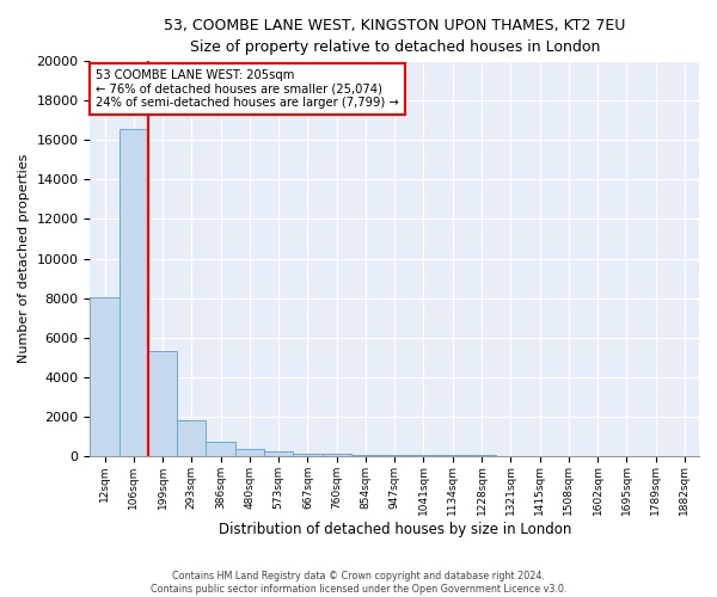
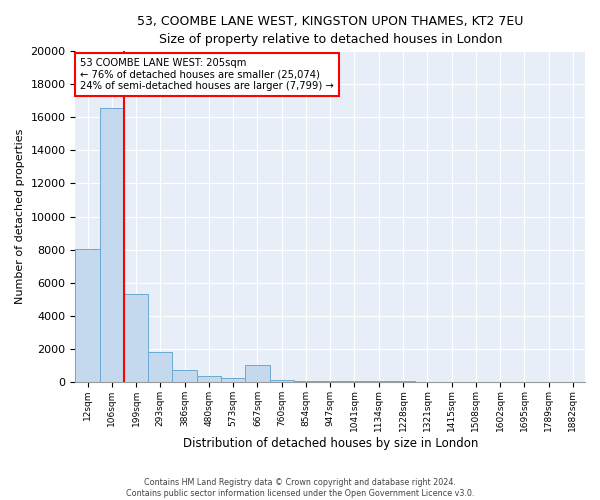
667sqm: 100 -> 1000
